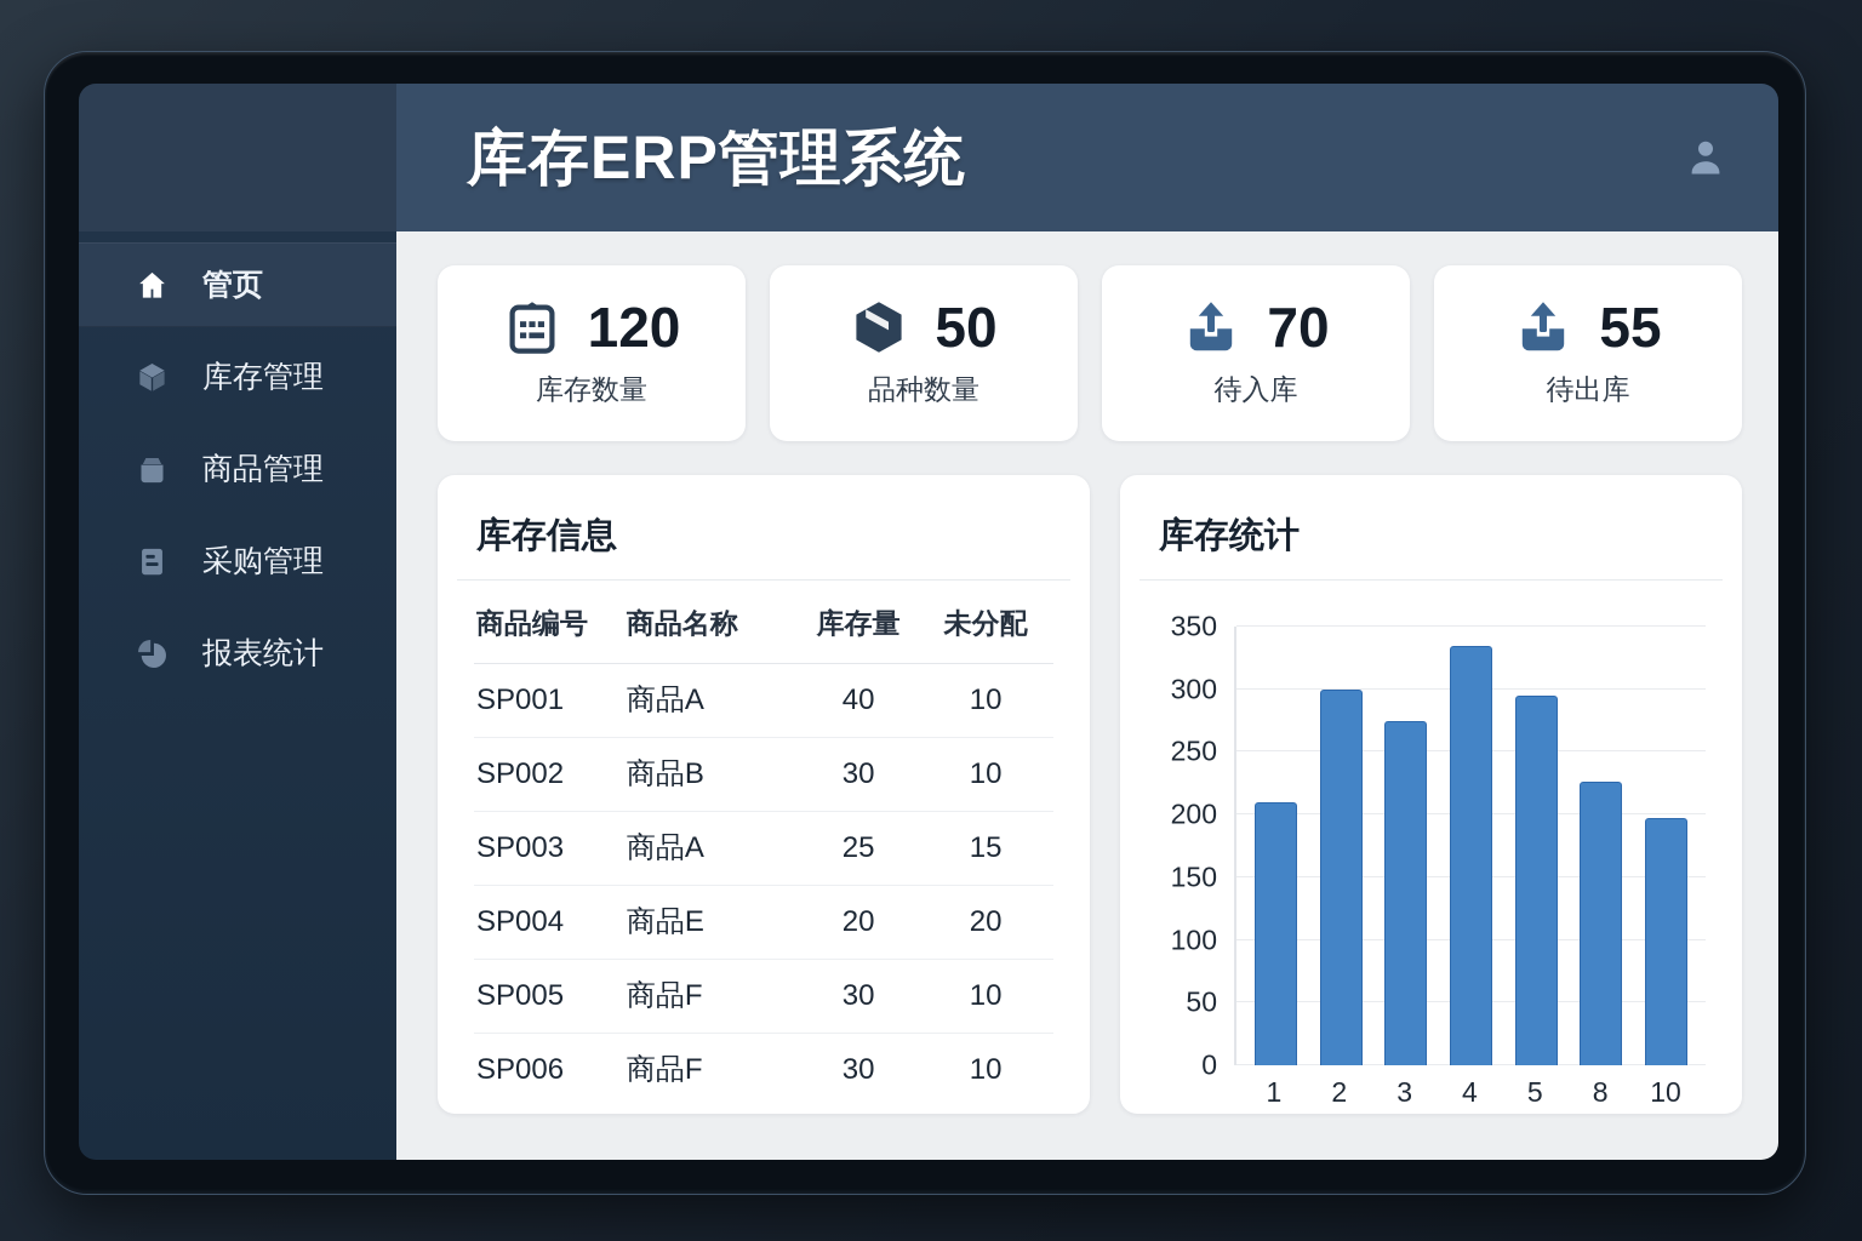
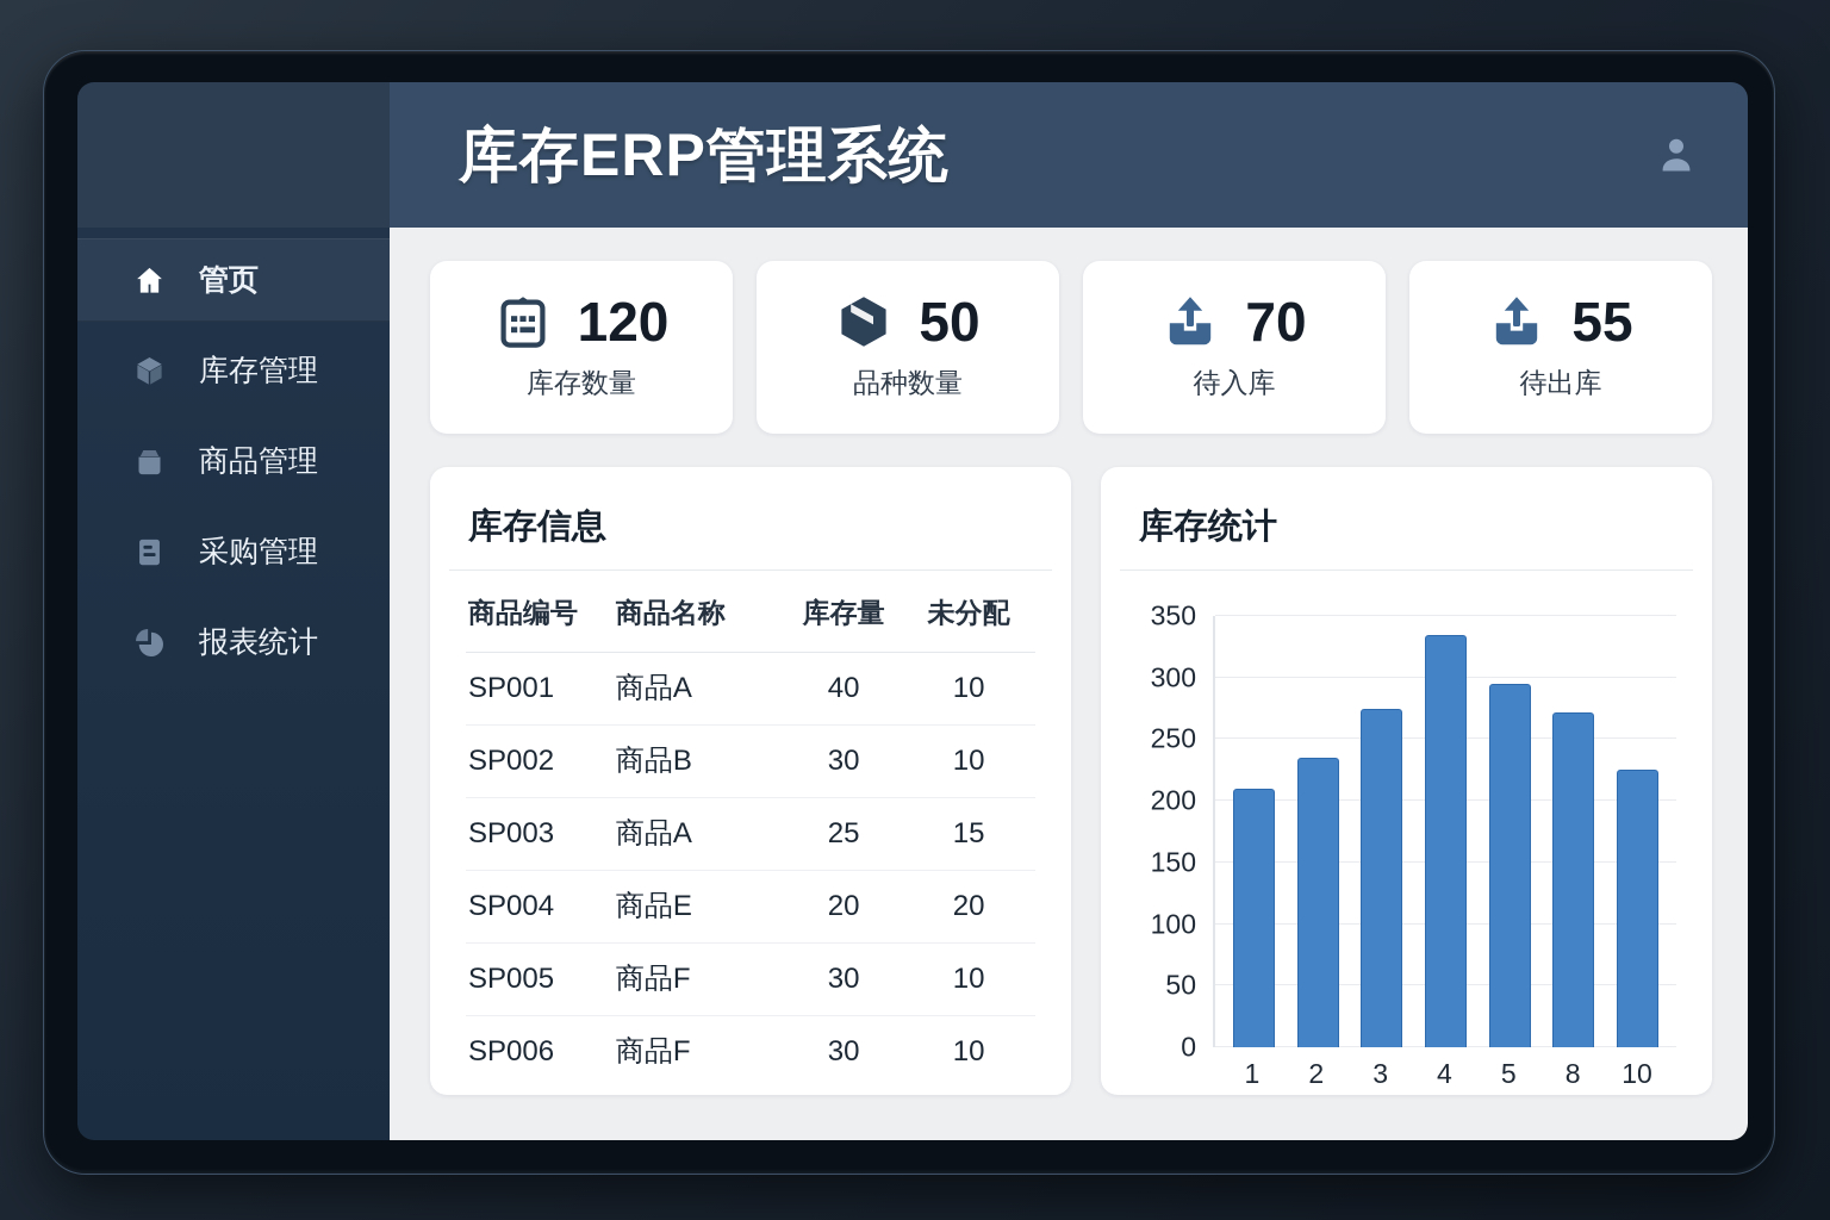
2: 300 -> 235
8: 226 -> 272
10: 197 -> 225
